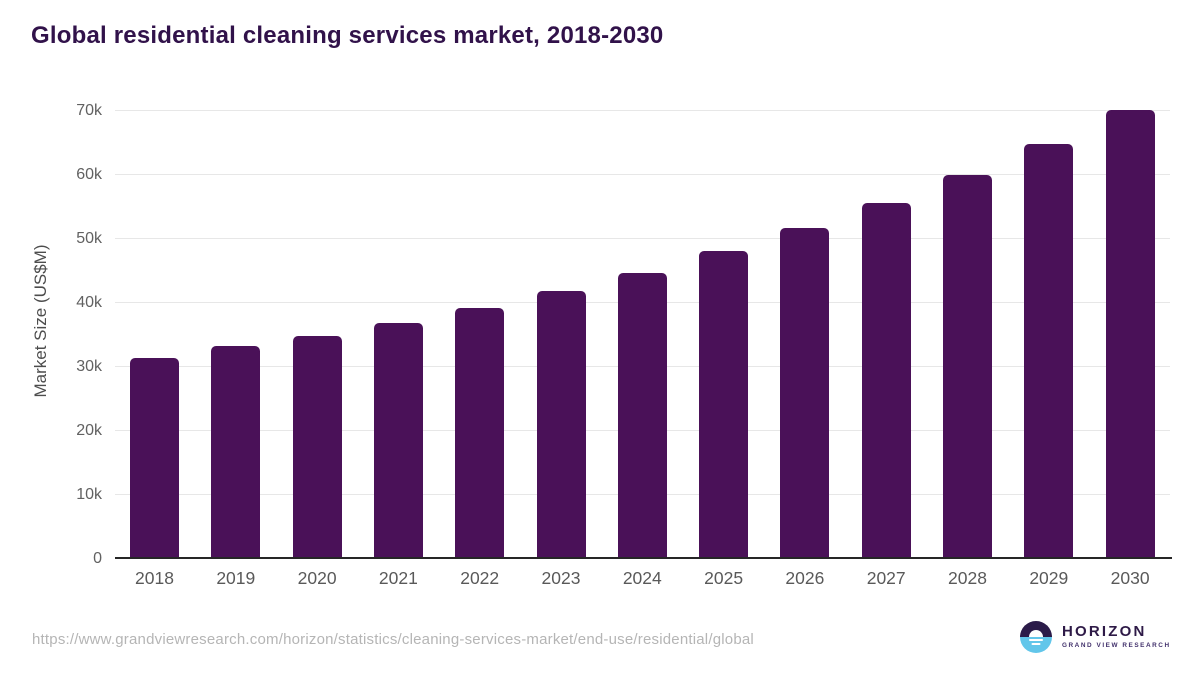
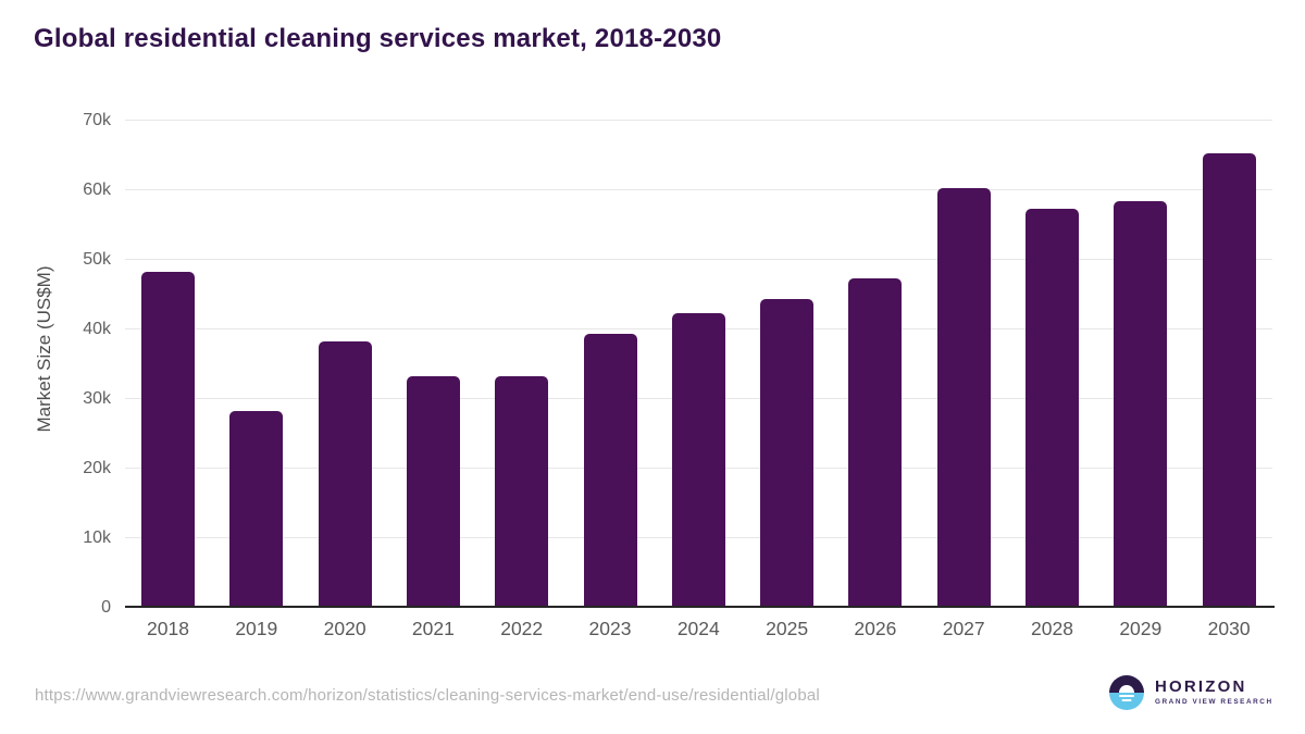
2018: 31k -> 48k
2019: 33k -> 28k
2020: 34k -> 38k
2021: 37k -> 33k
2022: 39k -> 33k
2023: 42k -> 39k
2024: 44k -> 42k
2025: 48k -> 44k
2026: 51k -> 47k
2027: 55k -> 60k
2028: 60k -> 57k
2029: 64k -> 58k
2030: 70k -> 65k
